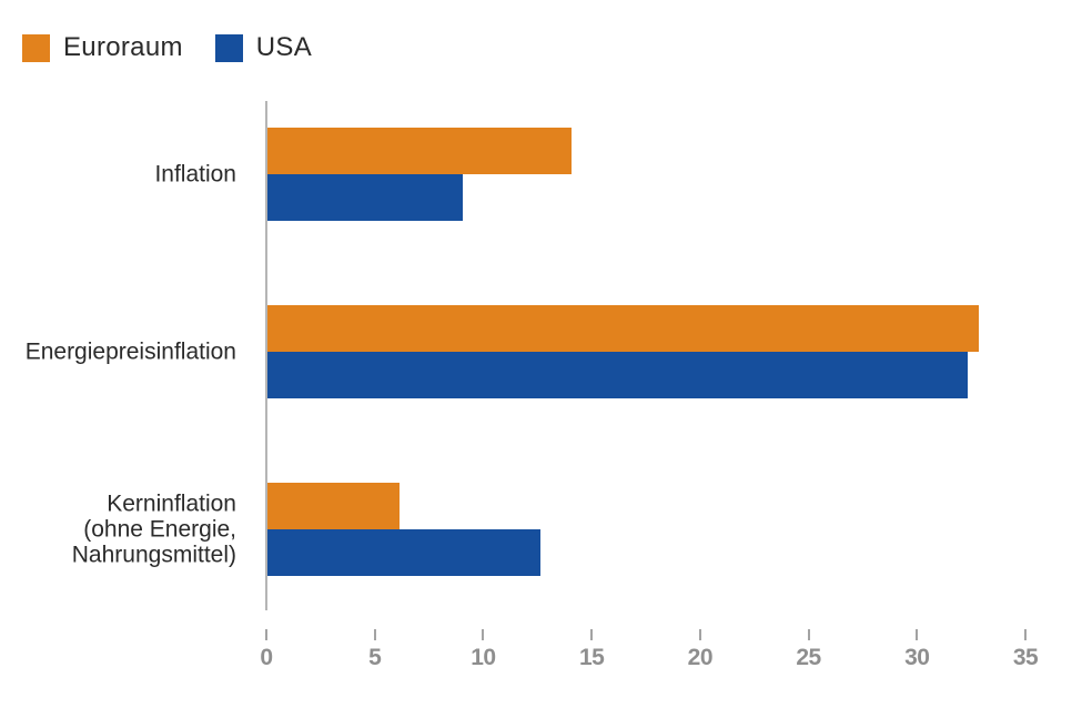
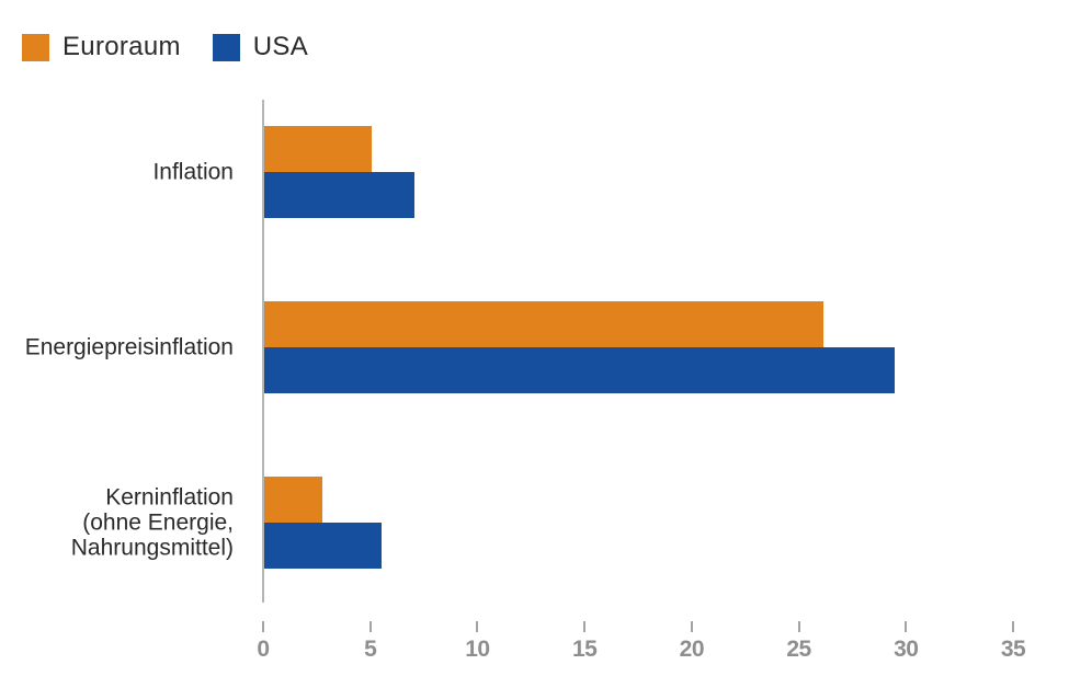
Euroraum/Inflation: 14.0 -> 5.0
USA/Inflation: 9.0 -> 7.0
Euroraum/Energiepreisinflation: 32.8 -> 26.1
USA/Energiepreisinflation: 32.3 -> 29.4
Euroraum/Kerninflation (ohne Energie, Nahrungsmittel): 6.1 -> 2.7
USA/Kerninflation (ohne Energie, Nahrungsmittel): 12.6 -> 5.5
